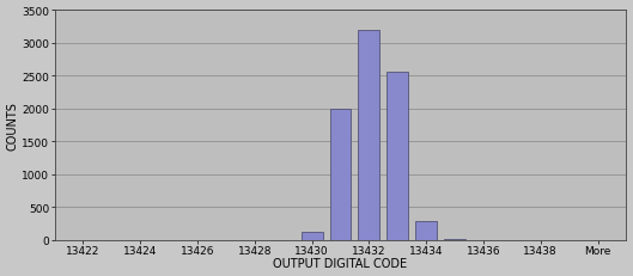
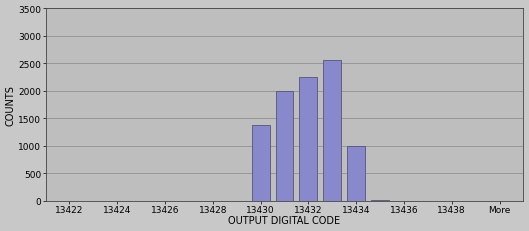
13430: 120 -> 1380
13432: 3200 -> 2240
13434: 280 -> 1000
